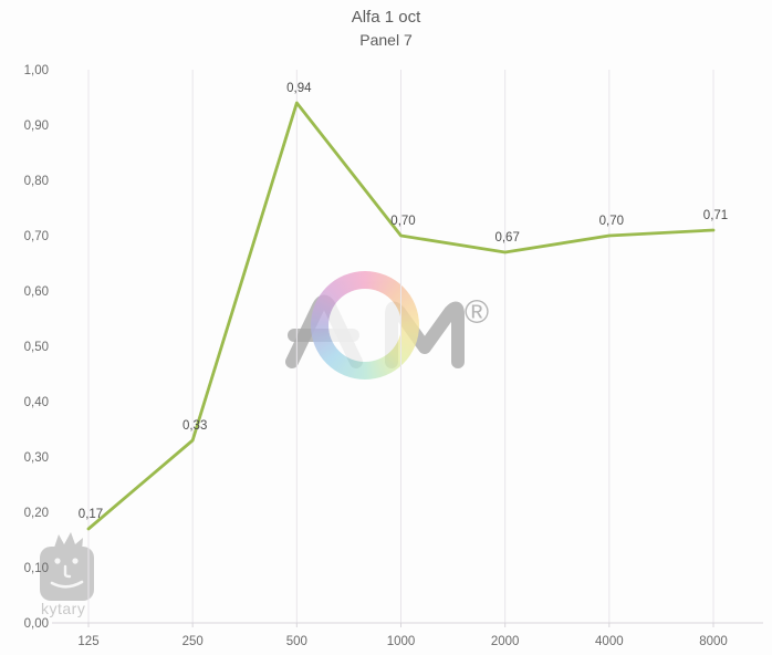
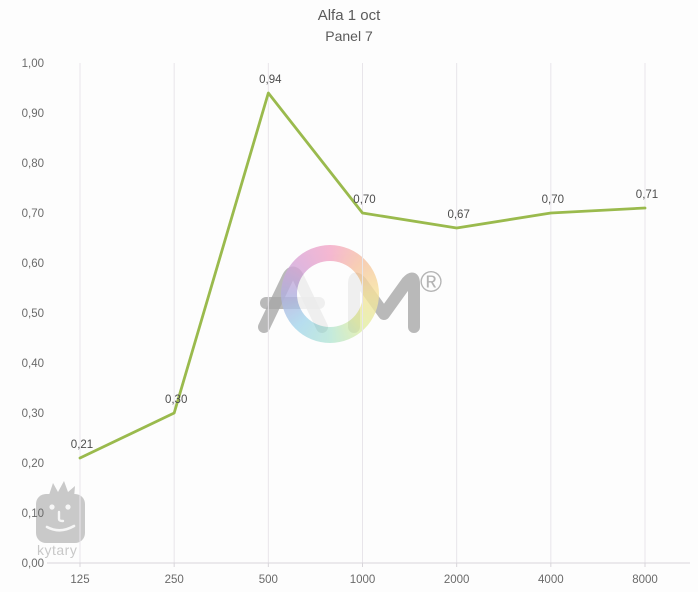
125: 0,17 -> 0,21
250: 0,33 -> 0,30
